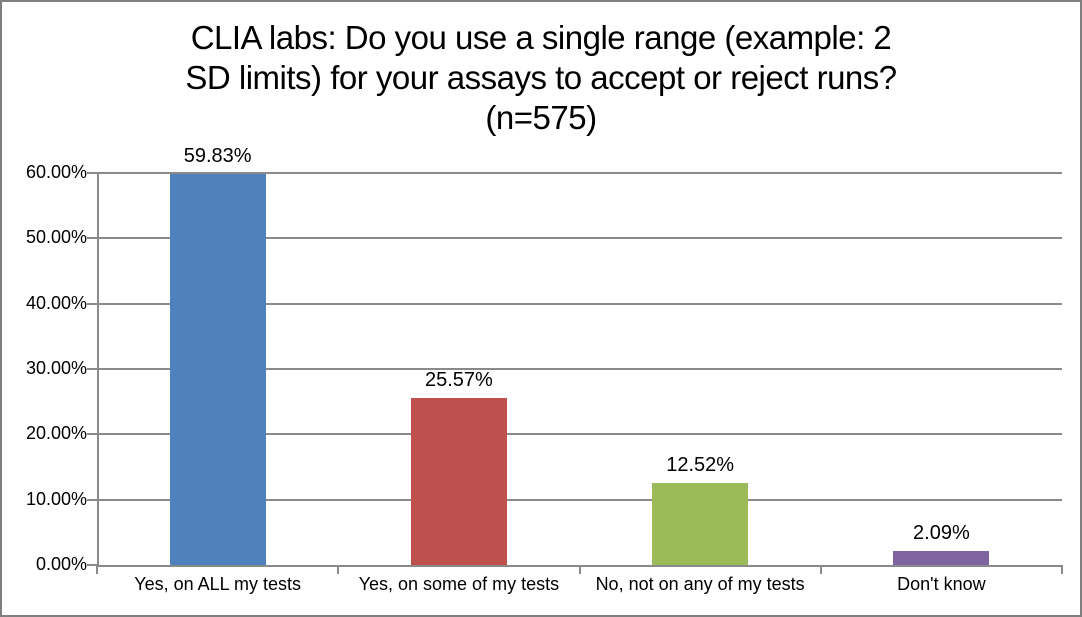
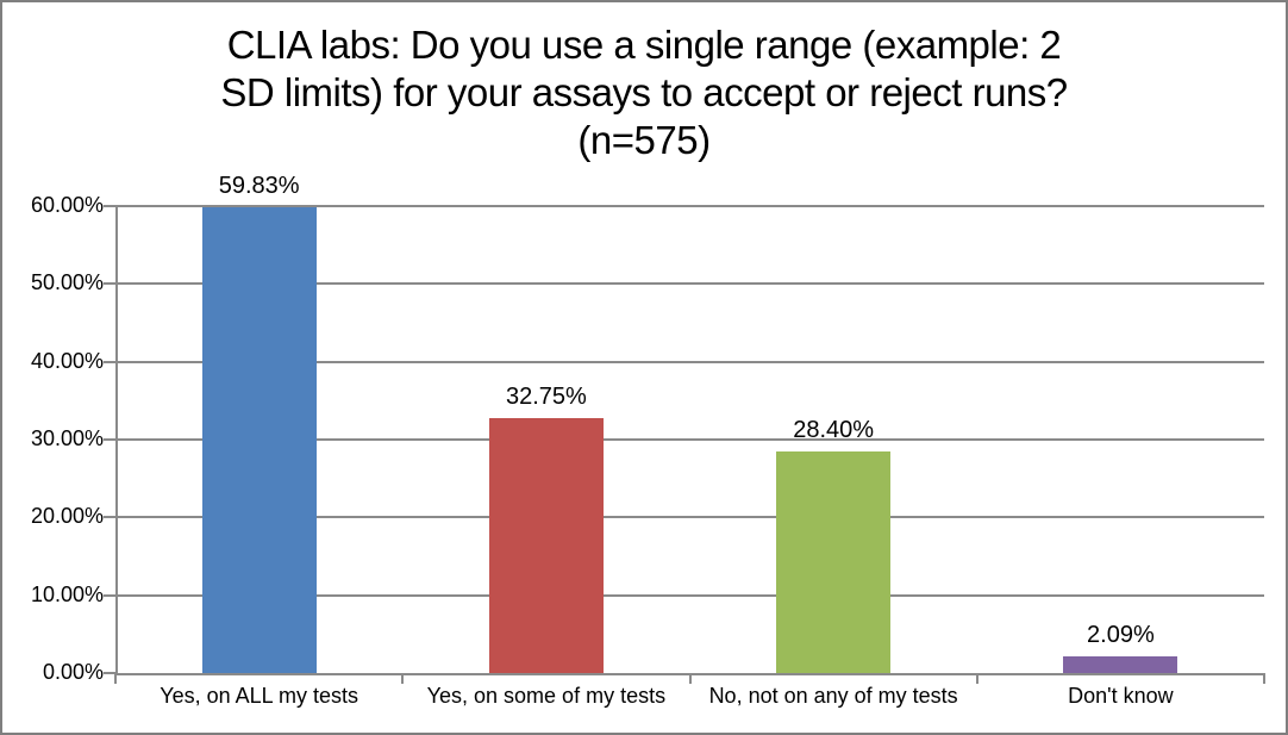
Yes, on some of my tests: 25.57% -> 32.75%
No, not on any of my tests: 12.52% -> 28.40%
